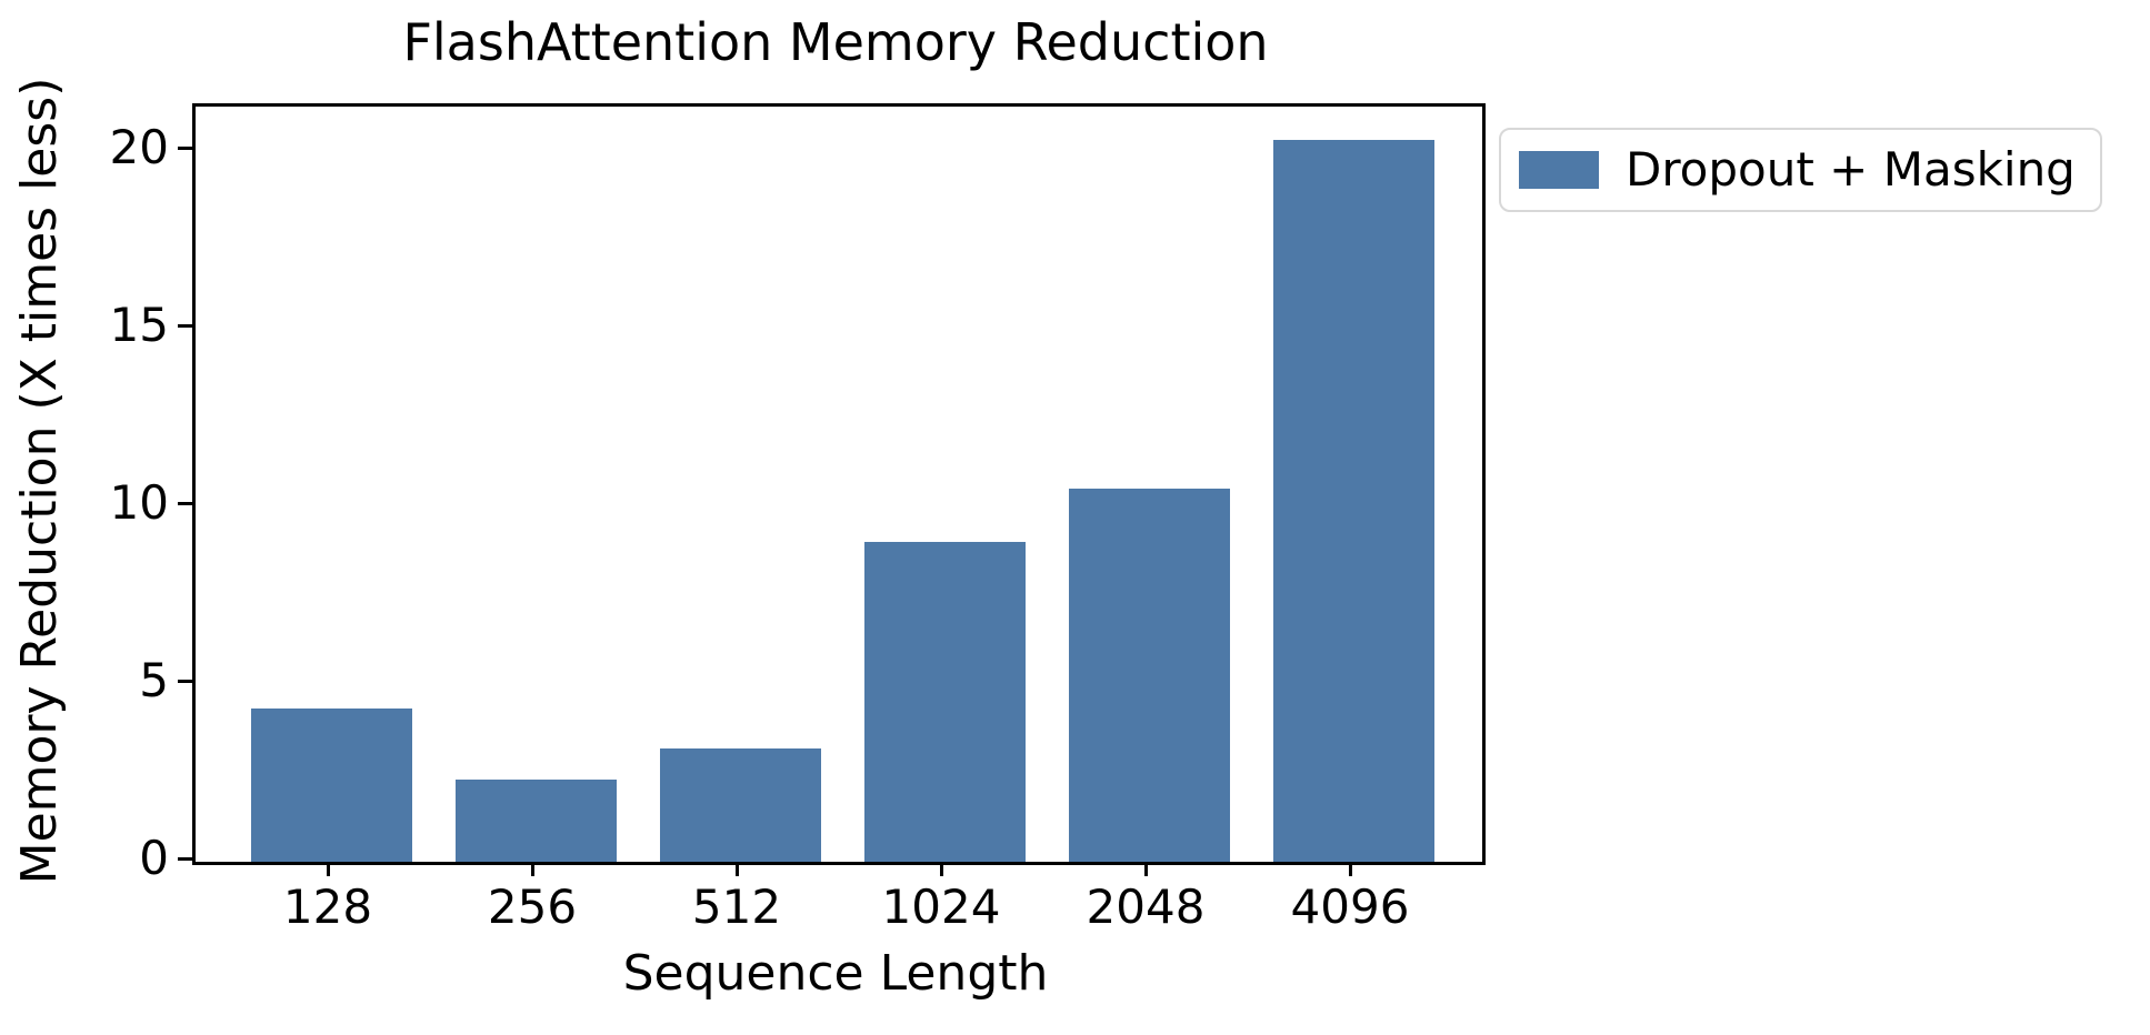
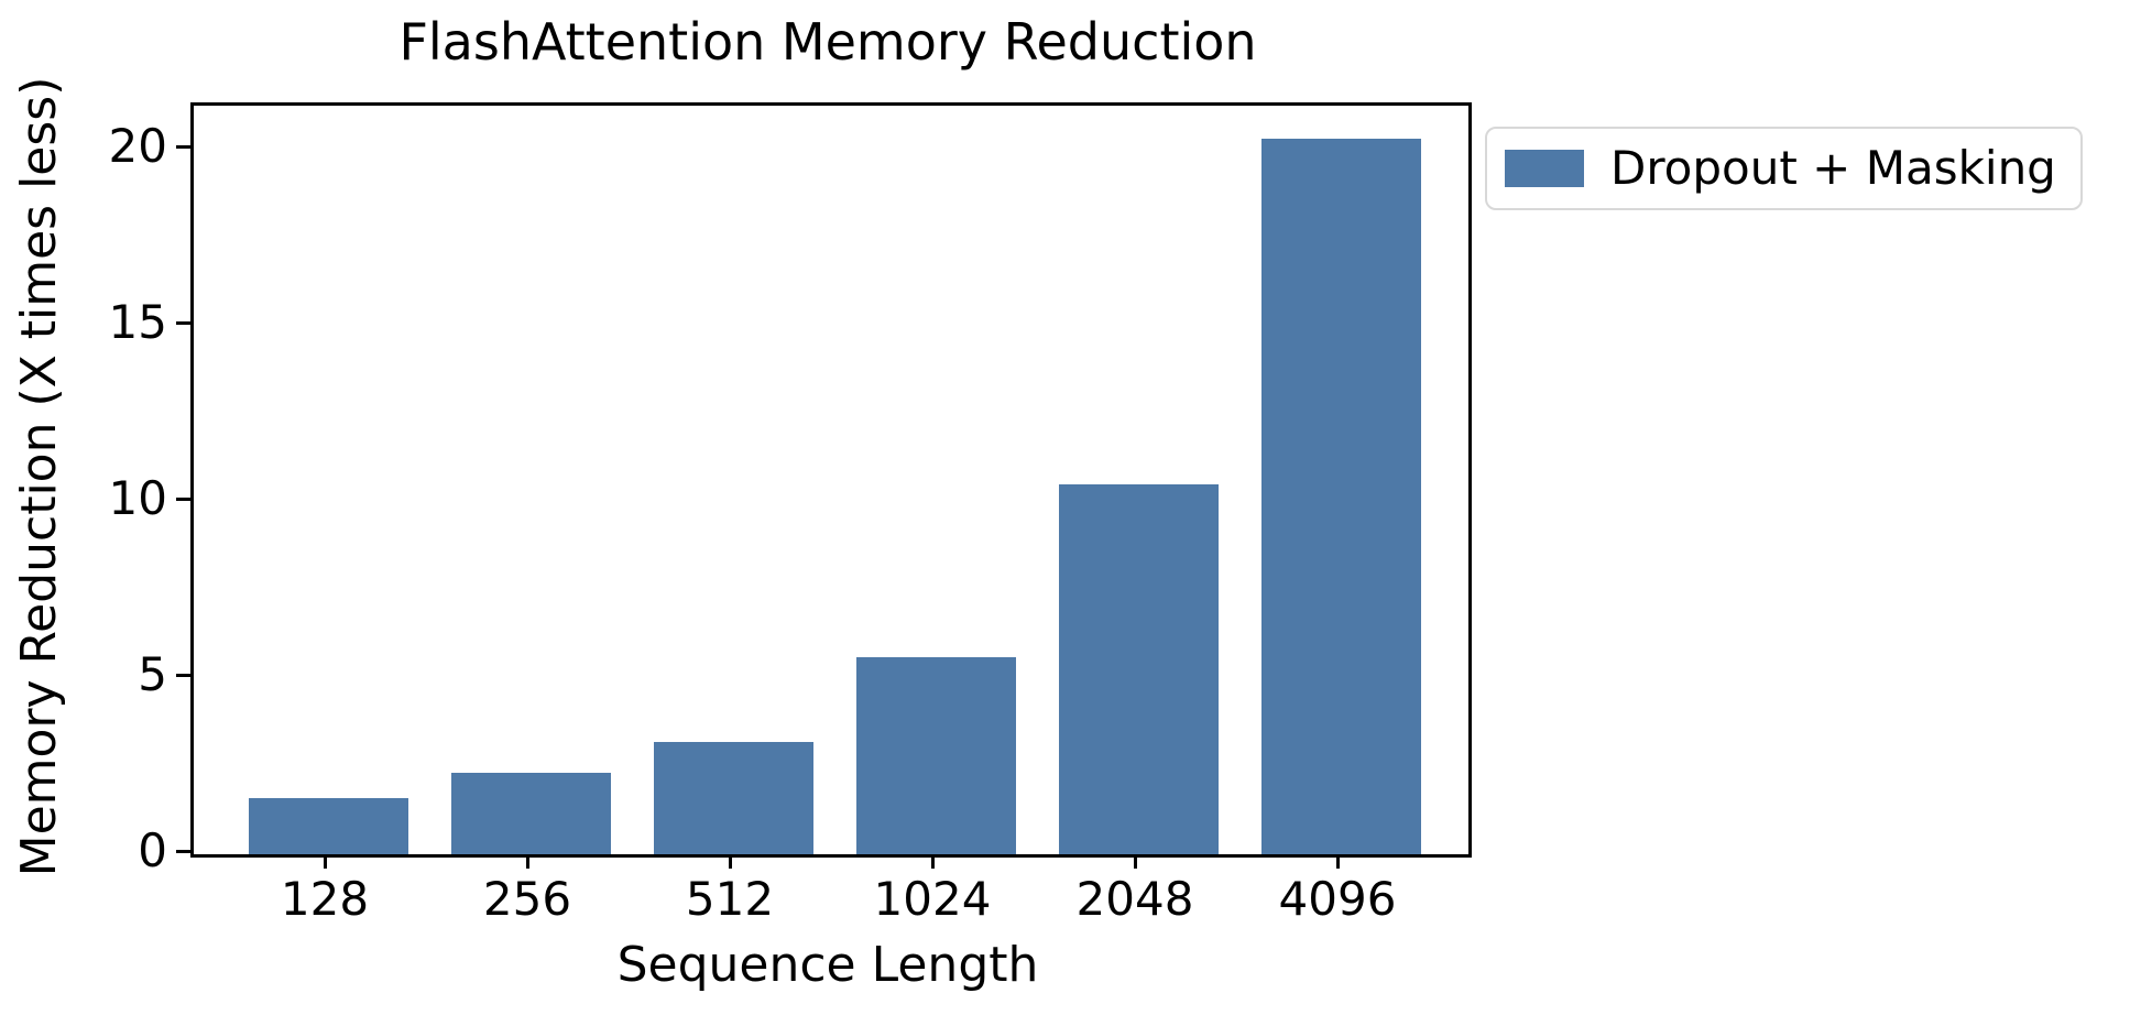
128: 4.3 -> 1.6
1024: 9.0 -> 5.6
